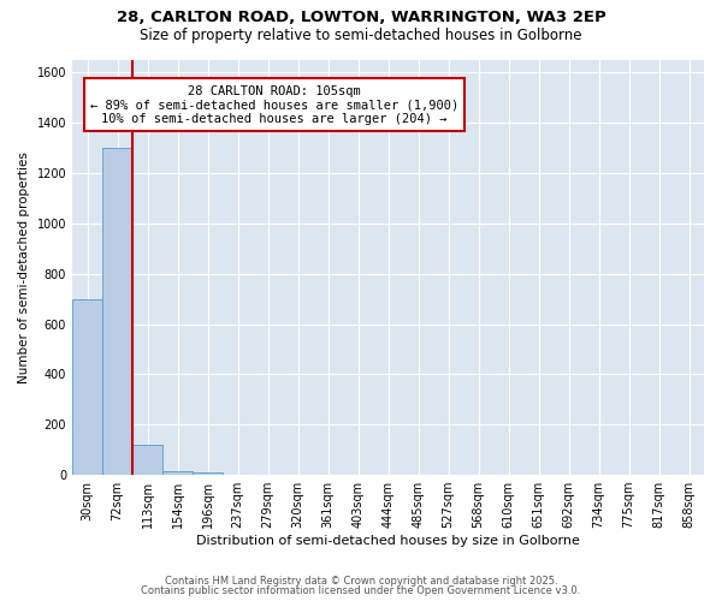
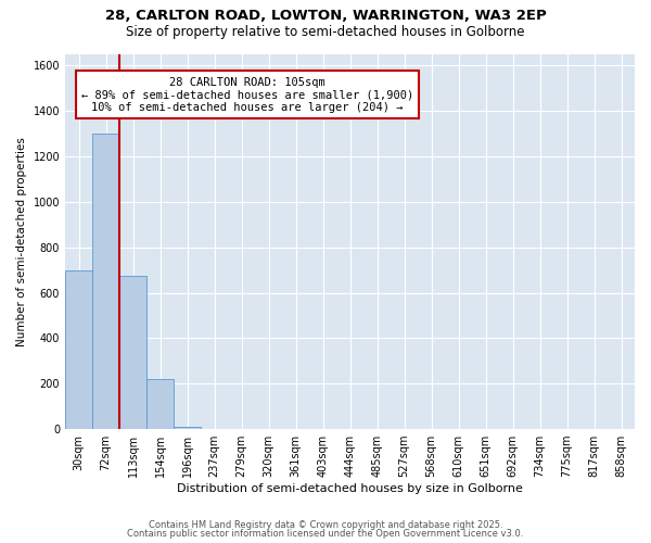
113sqm: 120 -> 675
154sqm: 15 -> 220
